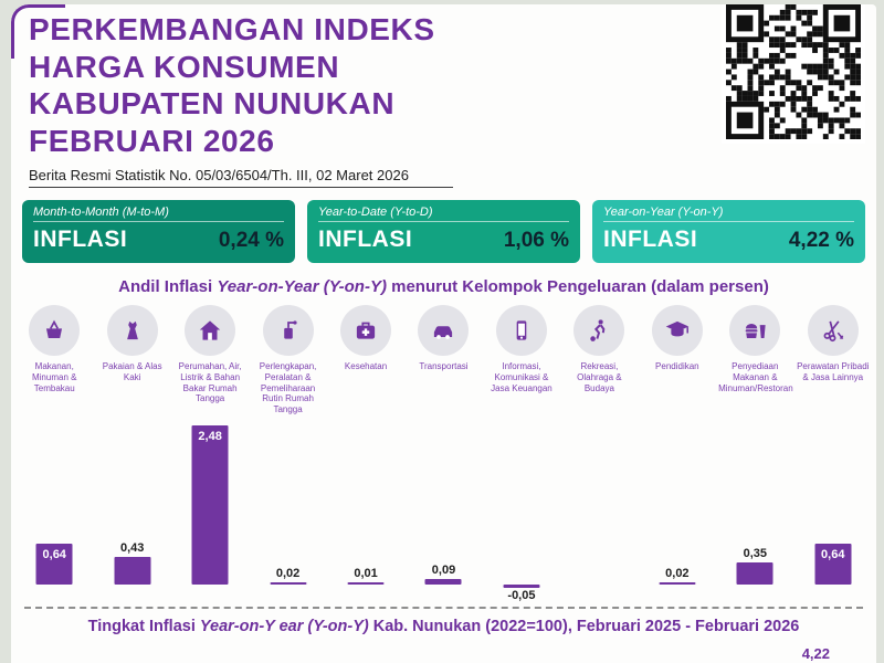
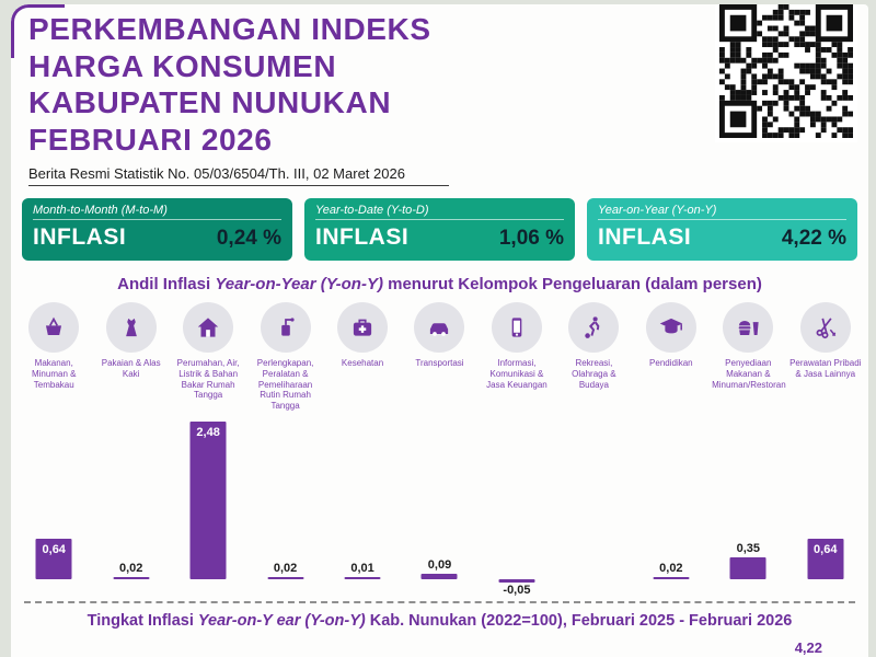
Pakaian & Alas Kaki: 0,43 -> 0,02
